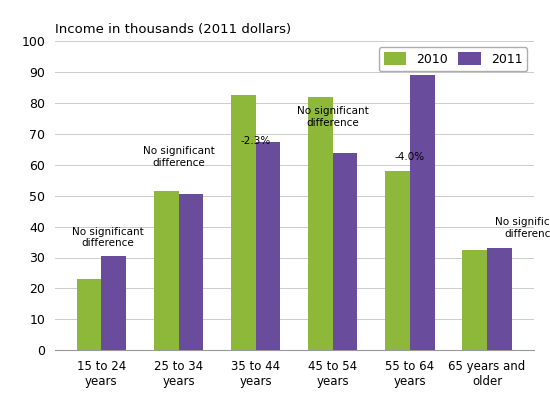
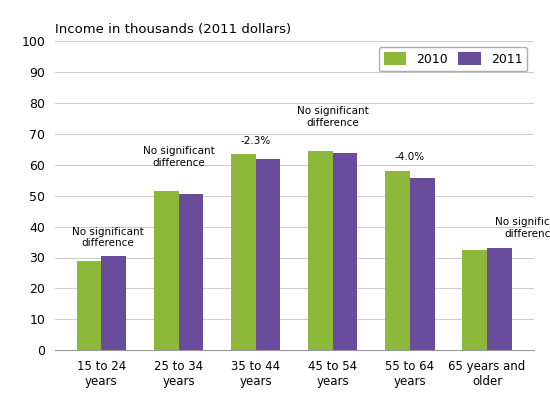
2010/15 to 24 years: 23.0 -> 29.0
2010/35 to 44 years: 82.5 -> 63.5
2011/35 to 44 years: 67.5 -> 62.0
2010/45 to 54 years: 82.0 -> 64.5
2011/55 to 64 years: 89.0 -> 55.7
